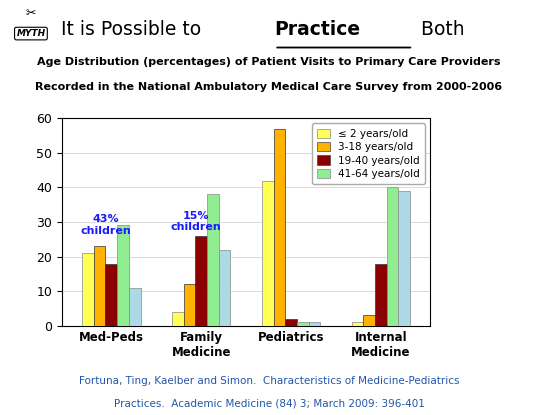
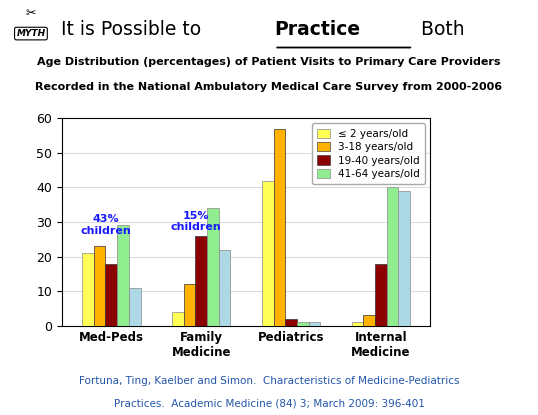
41-64 years/old/Family Medicine: 38 -> 34
